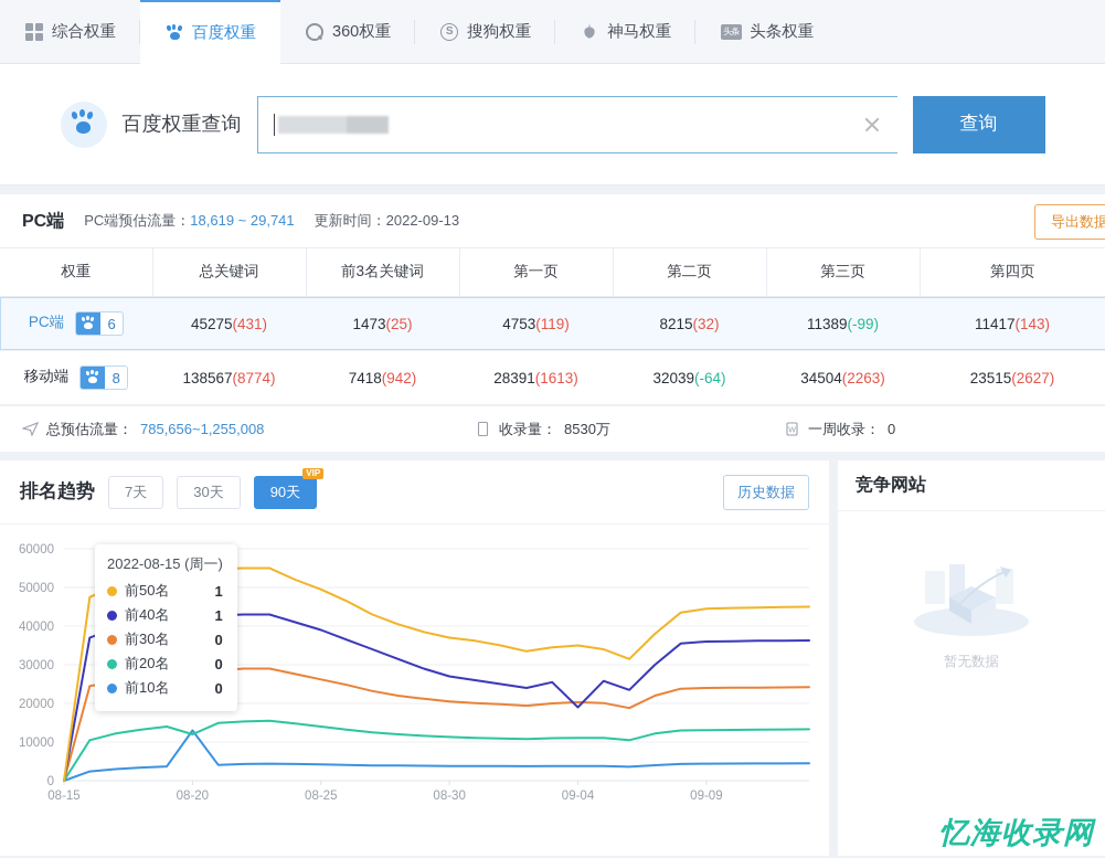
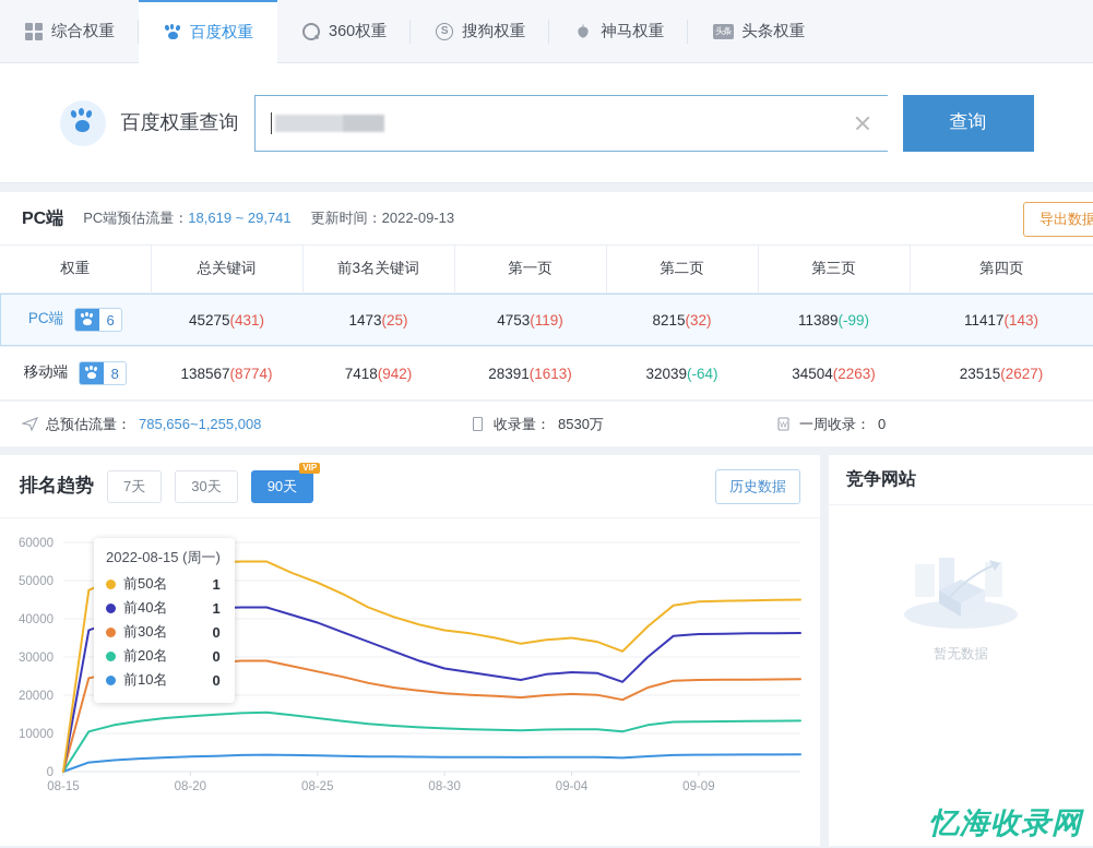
前40名/08-20: 46000 -> 42000
前20名/08-20: 12000 -> 14000
前10名/08-20: 13000 -> 4000
前40名/09-04: 19000 -> 26000
